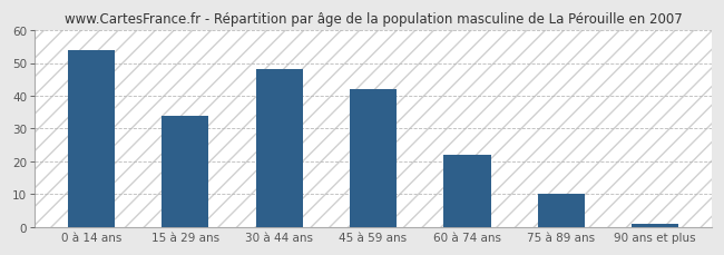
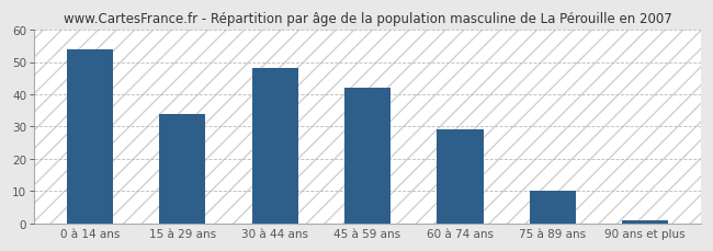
60 à 74 ans: 22 -> 29
